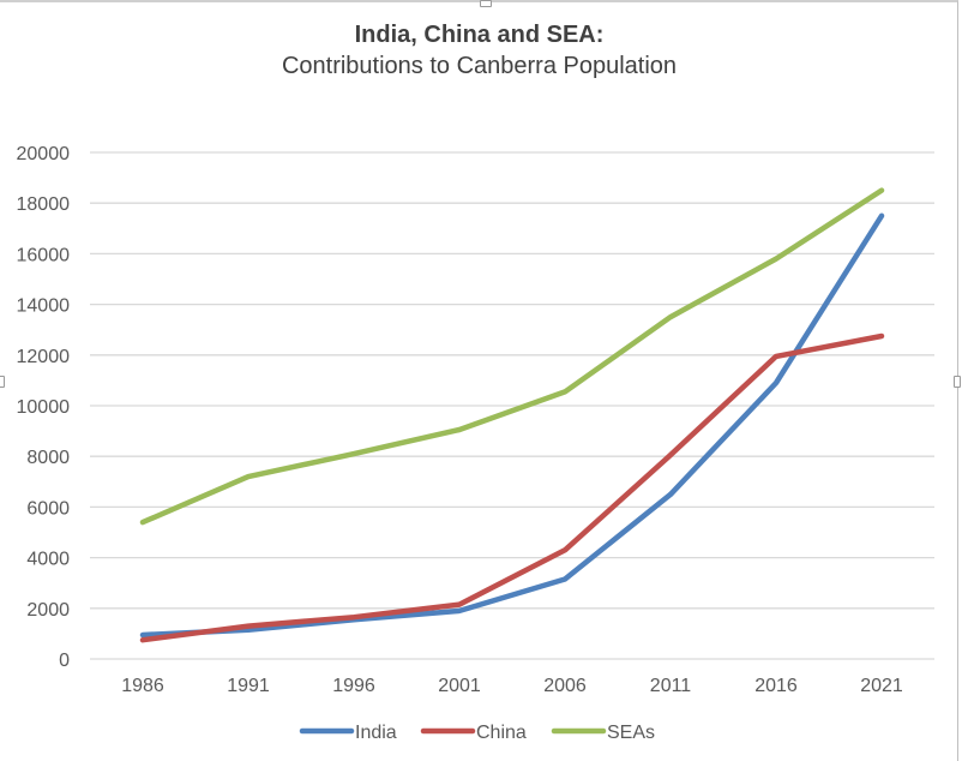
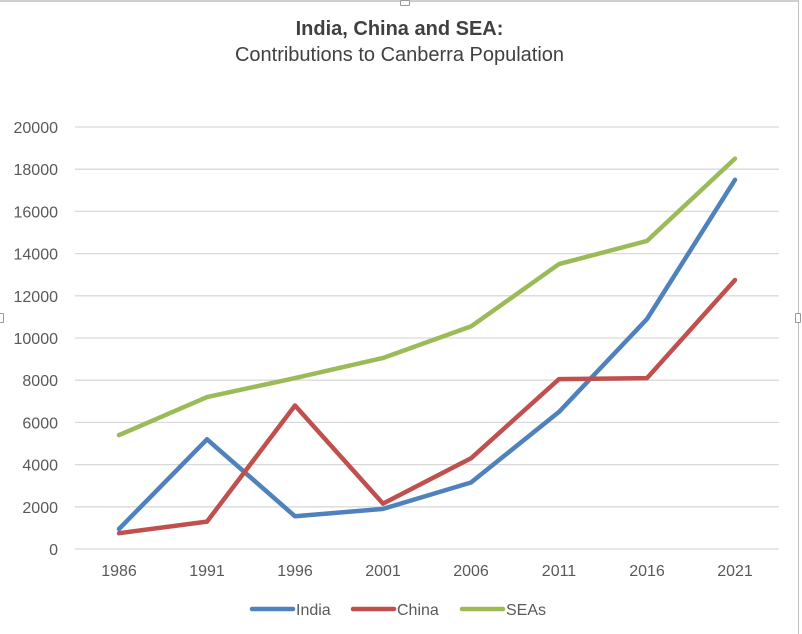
India/1991: 1200 -> 5200
China/1996: 1600 -> 6800
China/2016: 12000 -> 8100
SEAs/2016: 15800 -> 14600
